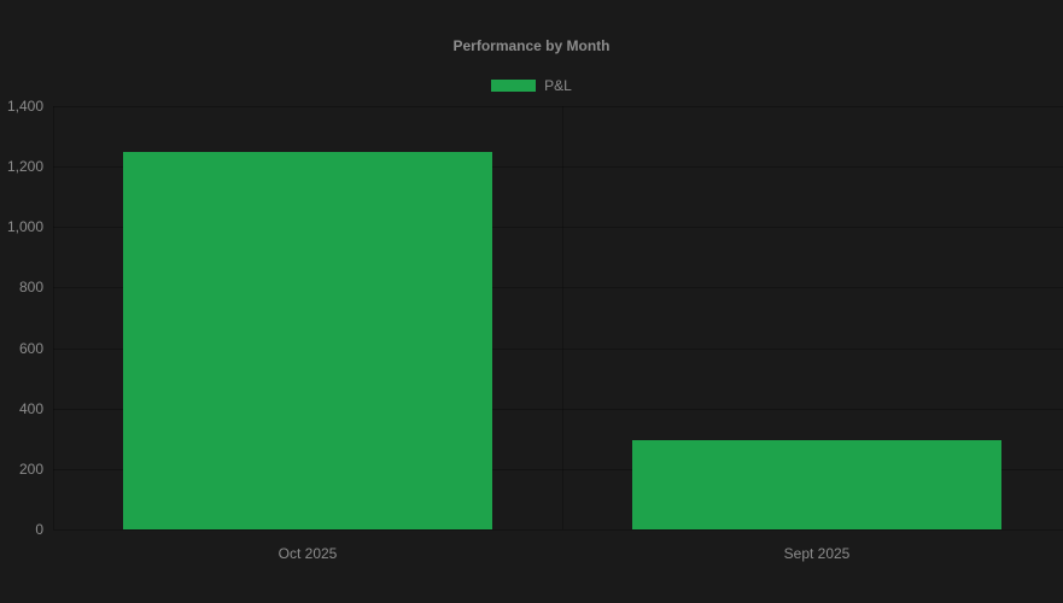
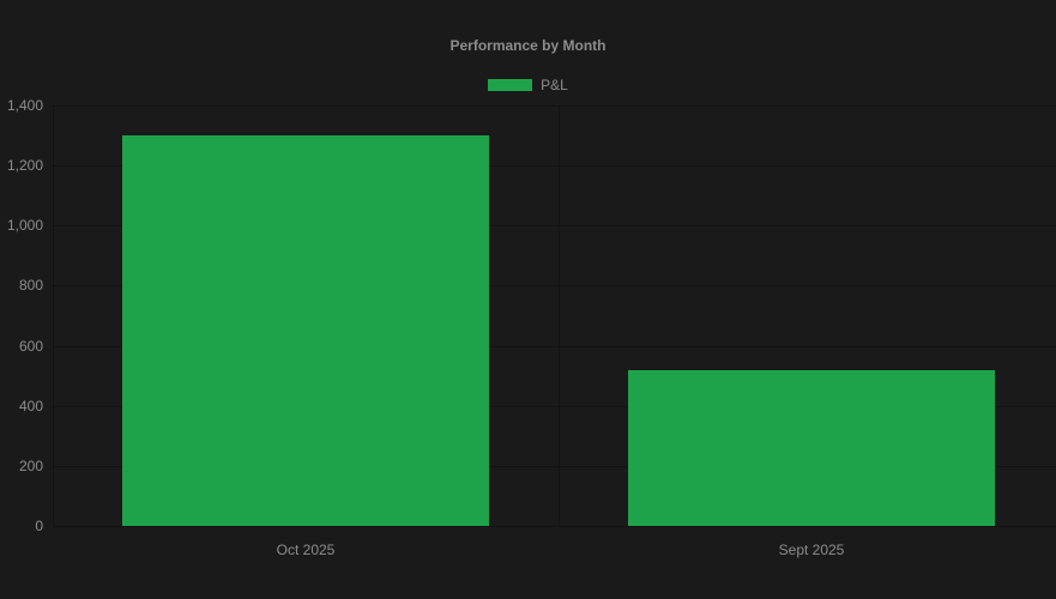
Oct 2025: 1250 -> 1300
Sept 2025: 300 -> 520
